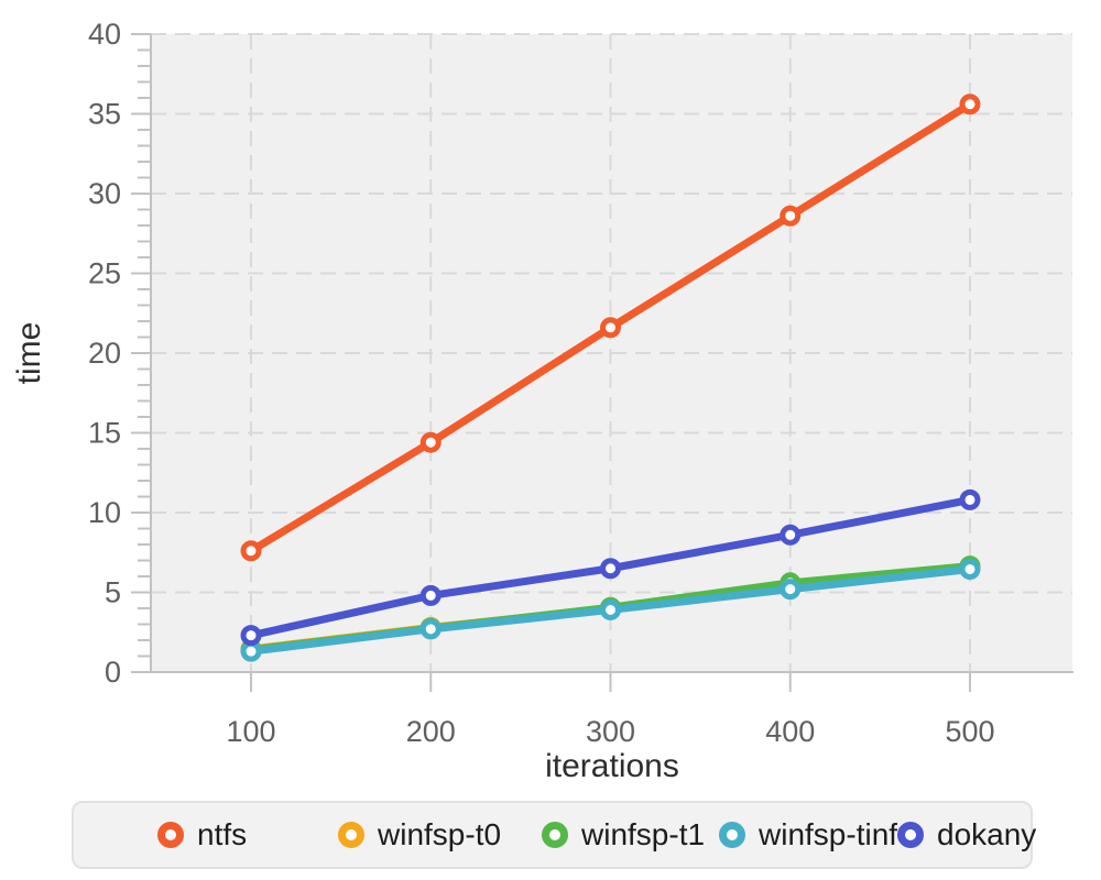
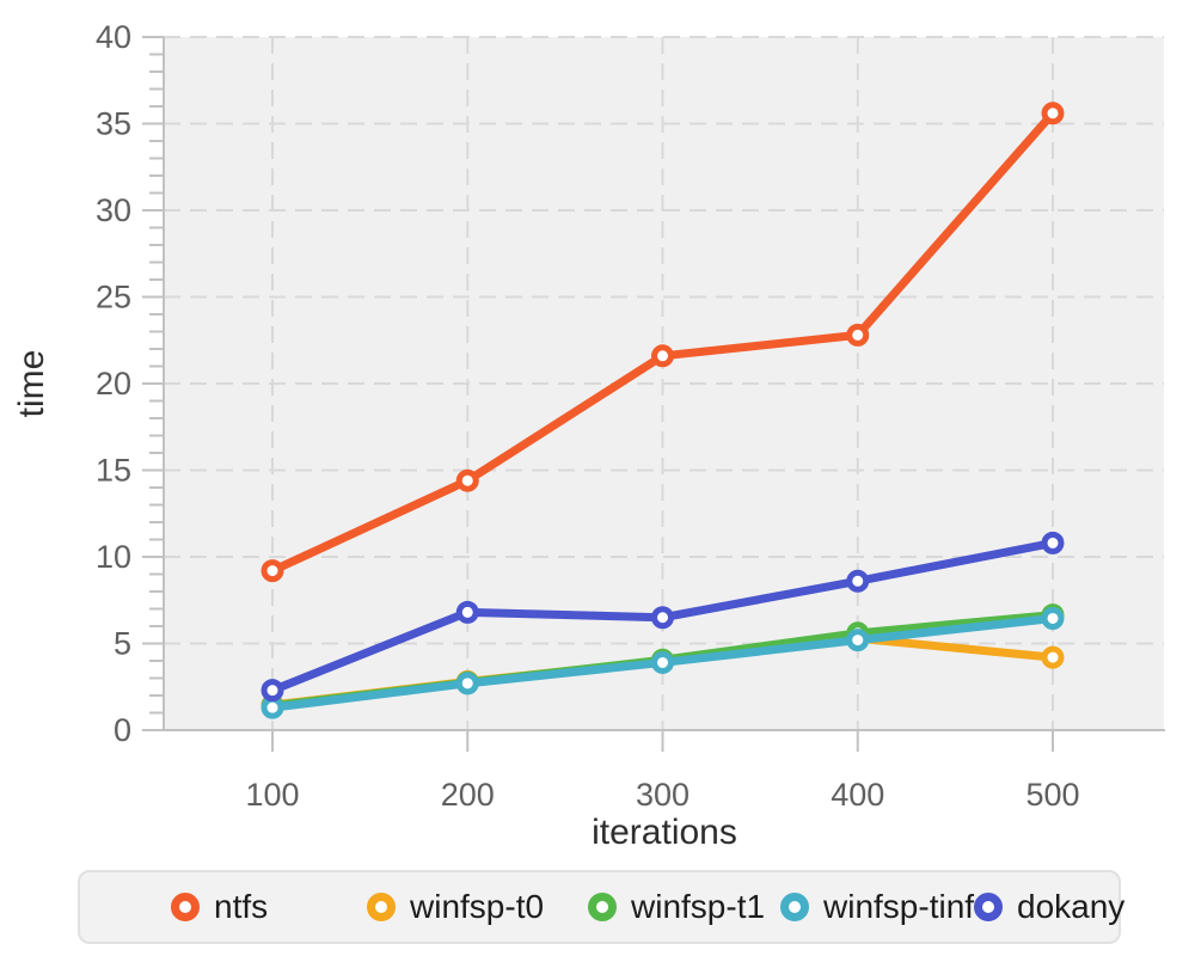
ntfs/100: 7.6 -> 9.2
dokany/200: 4.8 -> 6.8
ntfs/400: 28.6 -> 22.8
winfsp-t0/500: 6.5 -> 4.2
